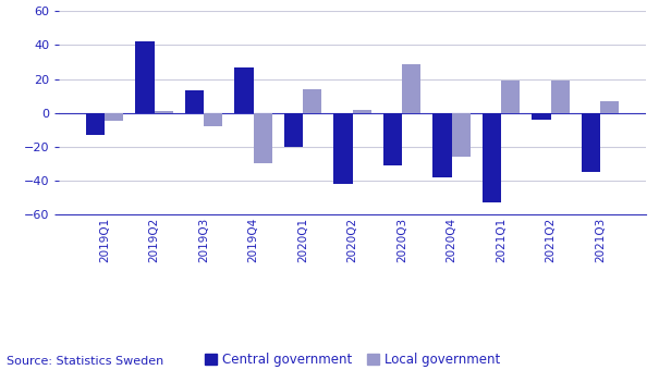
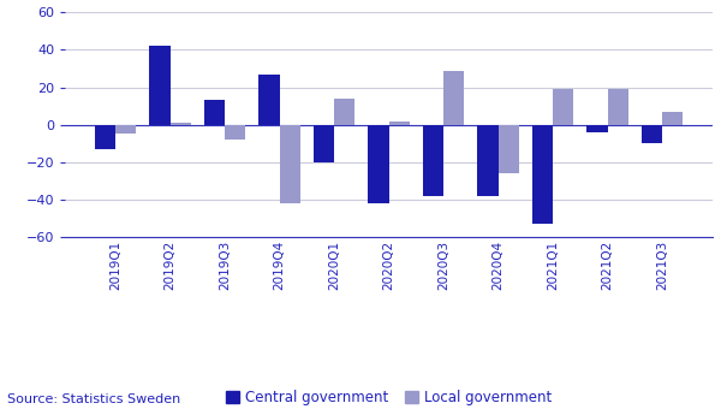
Local government/2019Q4: -30 -> -42
Central government/2020Q3: -31 -> -38
Central government/2021Q3: -35 -> -10
